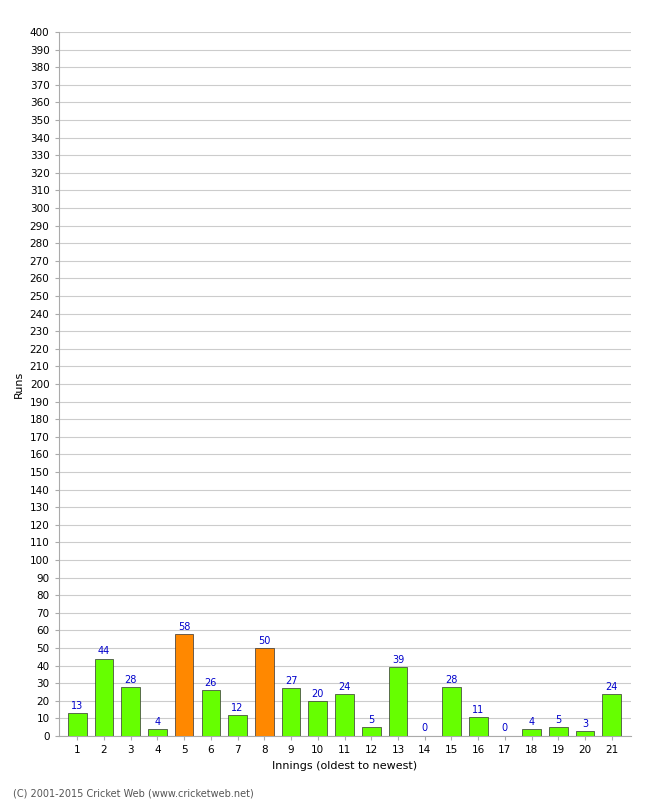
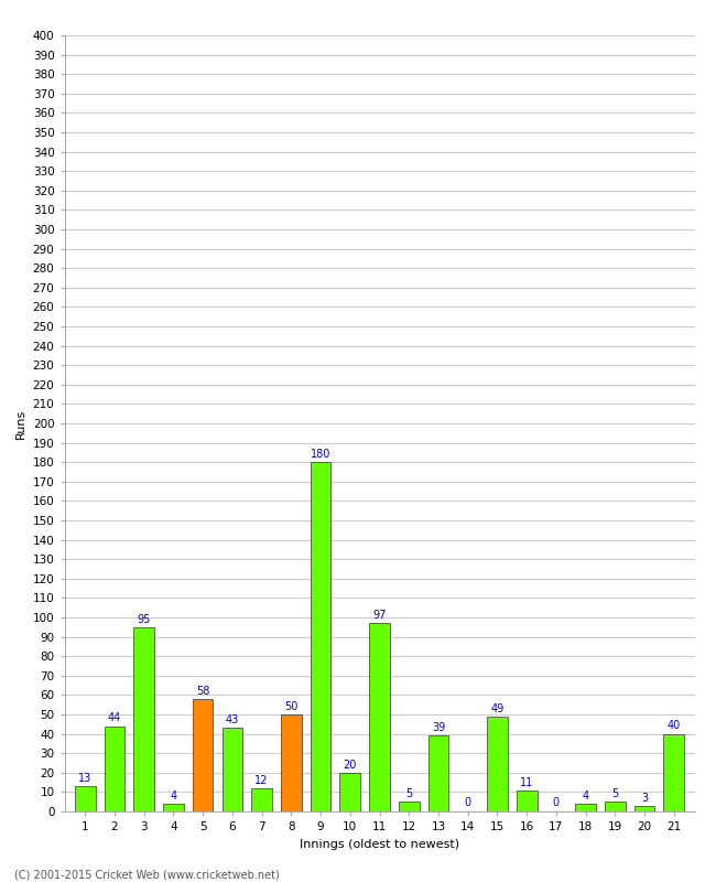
3: 28 -> 95
6: 26 -> 43
9: 27 -> 180
11: 24 -> 97
15: 28 -> 49
21: 24 -> 40
